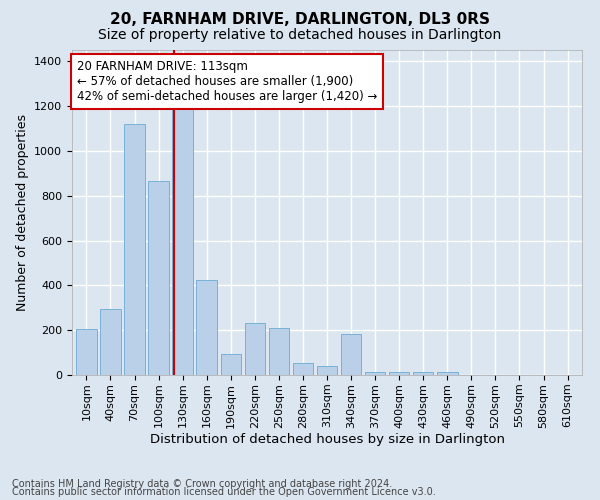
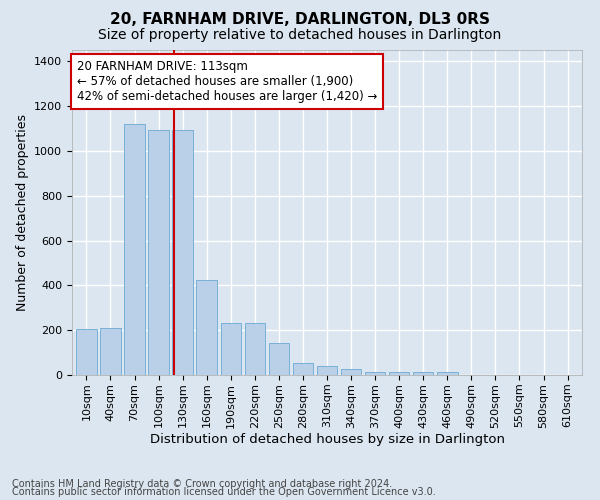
40sqm: 295 -> 210
100sqm: 865 -> 1095
130sqm: 1200 -> 1095
190sqm: 95 -> 230
250sqm: 210 -> 145
340sqm: 185 -> 25
